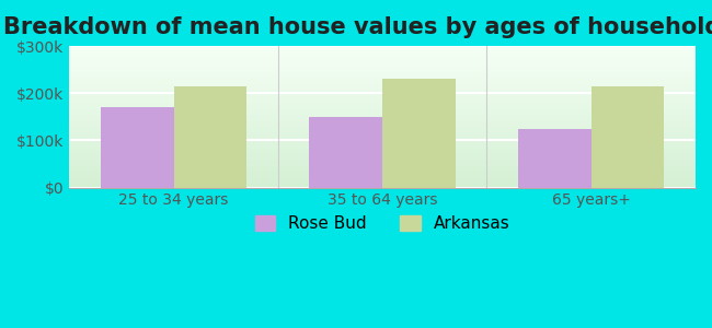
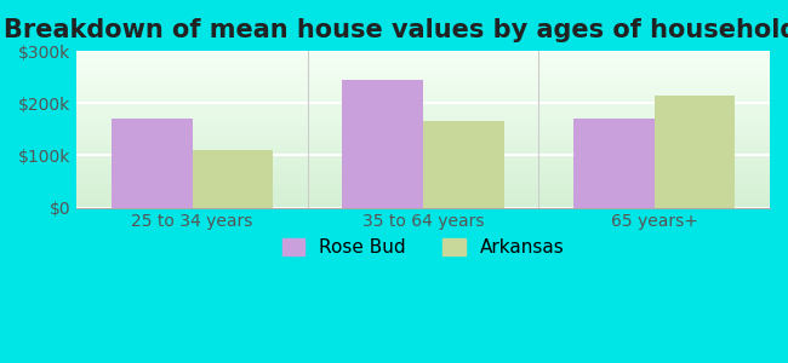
Arkansas/25 to 34 years: $215k -> $110k
Rose Bud/35 to 64 years: $150k -> $245k
Arkansas/35 to 64 years: $230k -> $165k
Rose Bud/65 years+: $125k -> $170k
